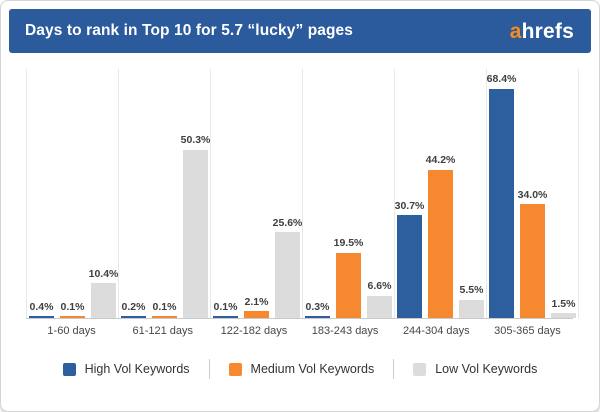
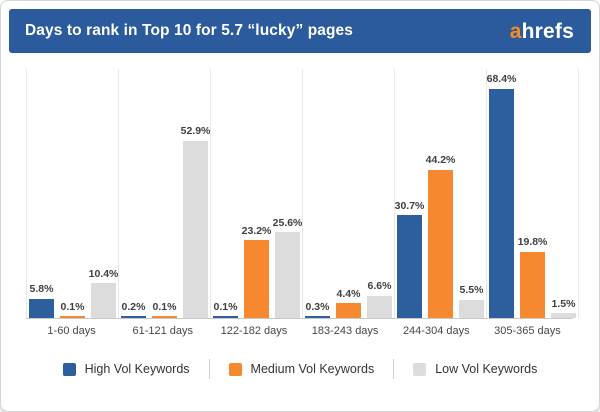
High Vol Keywords/1-60 days: 0.4% -> 5.8%
Low Vol Keywords/61-121 days: 50.3% -> 52.9%
Medium Vol Keywords/122-182 days: 2.1% -> 23.2%
Medium Vol Keywords/183-243 days: 19.5% -> 4.4%
Medium Vol Keywords/305-365 days: 34.0% -> 19.8%
